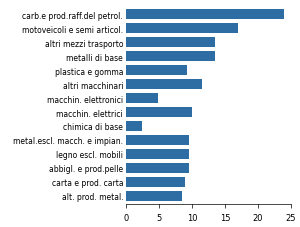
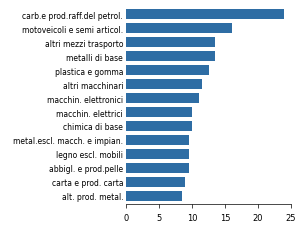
motoveicoli e semi articol.: 17.0 -> 16.0
plastica e gomma: 9.2 -> 12.5
macchin. elettronici: 4.8 -> 11.0
chimica di base: 2.4 -> 10.0
